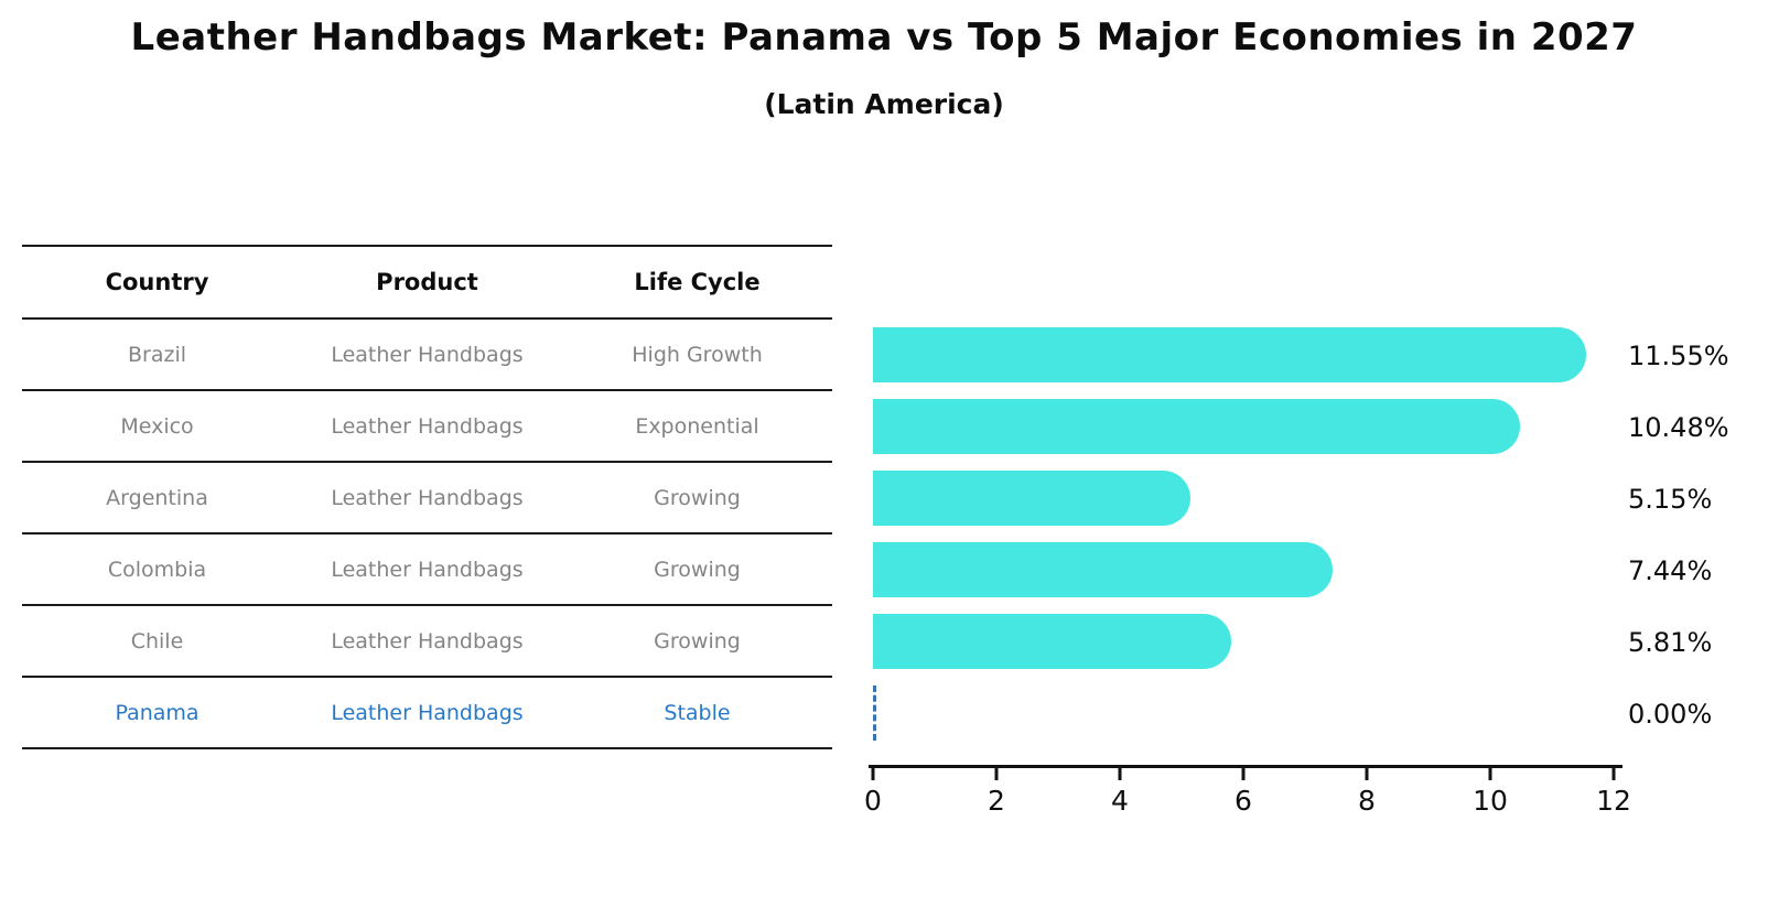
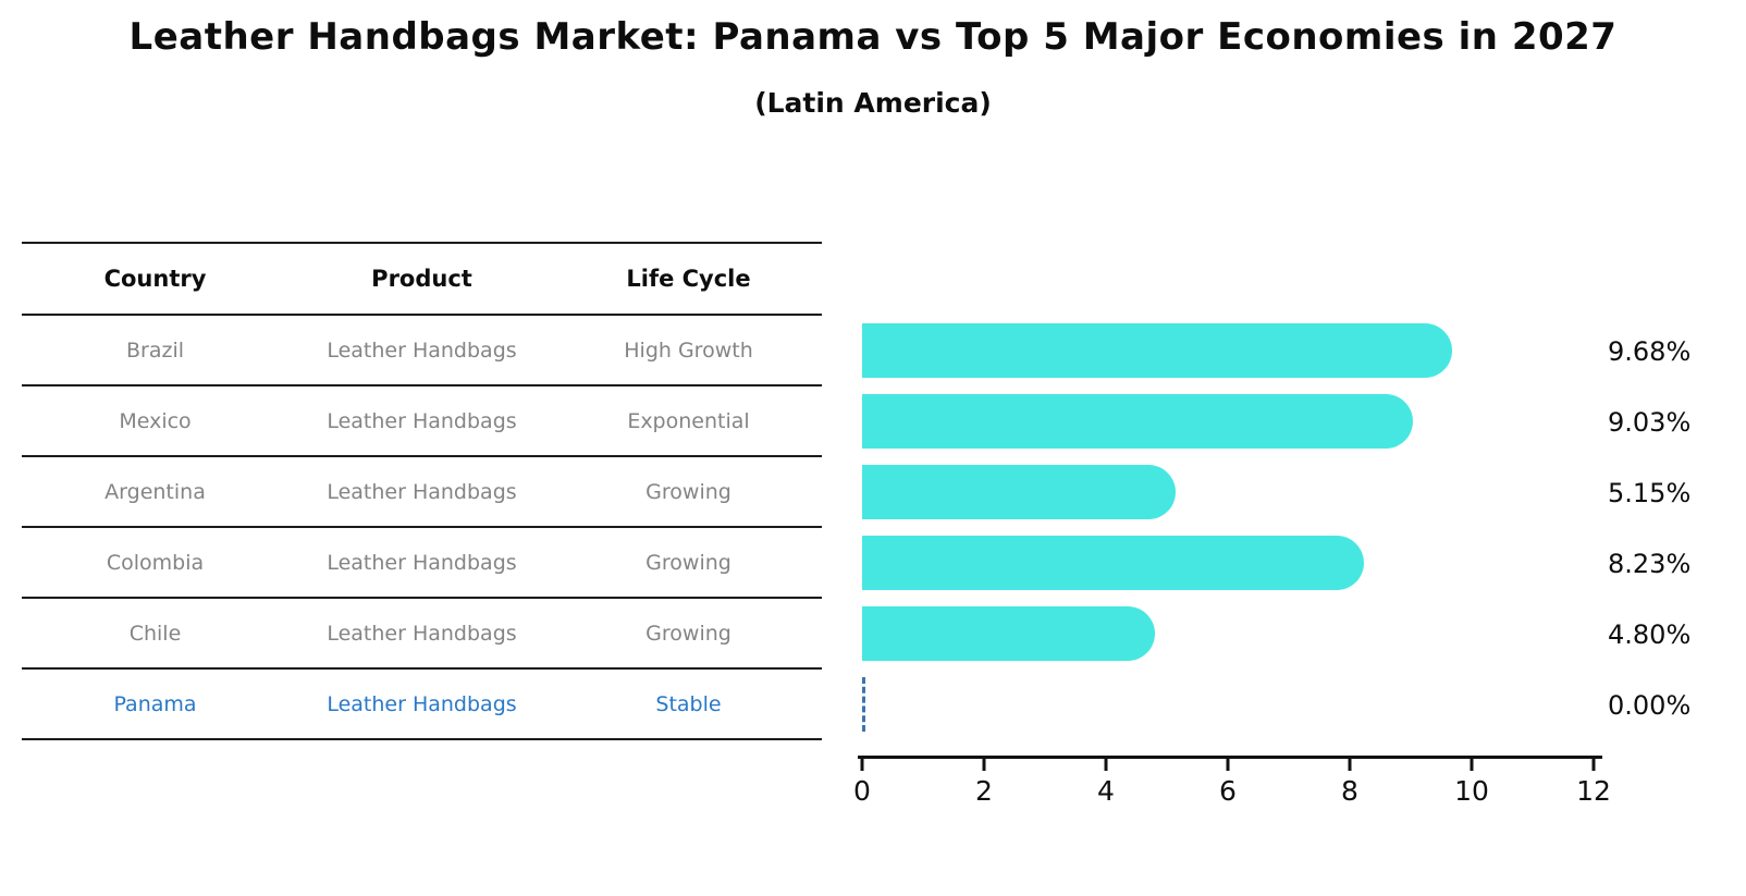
Brazil: 11.55% -> 9.68%
Mexico: 10.48% -> 9.03%
Colombia: 7.44% -> 8.23%
Chile: 5.81% -> 4.80%
